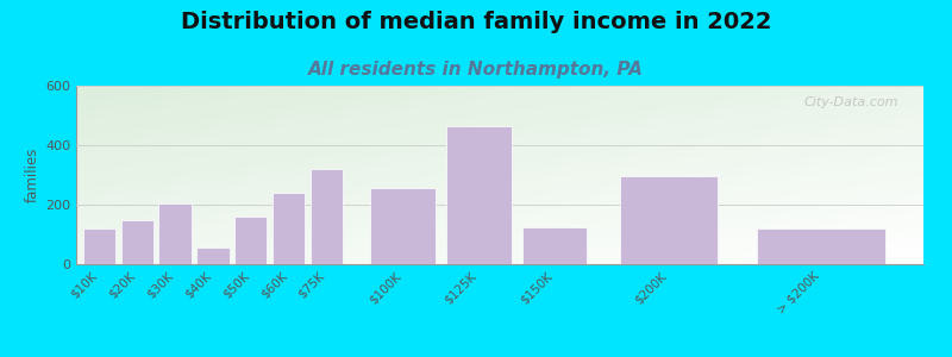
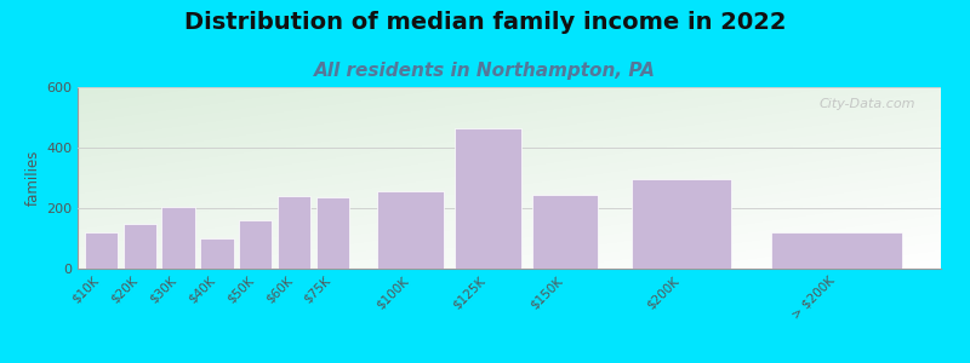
$40K: 55 -> 100
$75K: 320 -> 235
$150K: 125 -> 245
